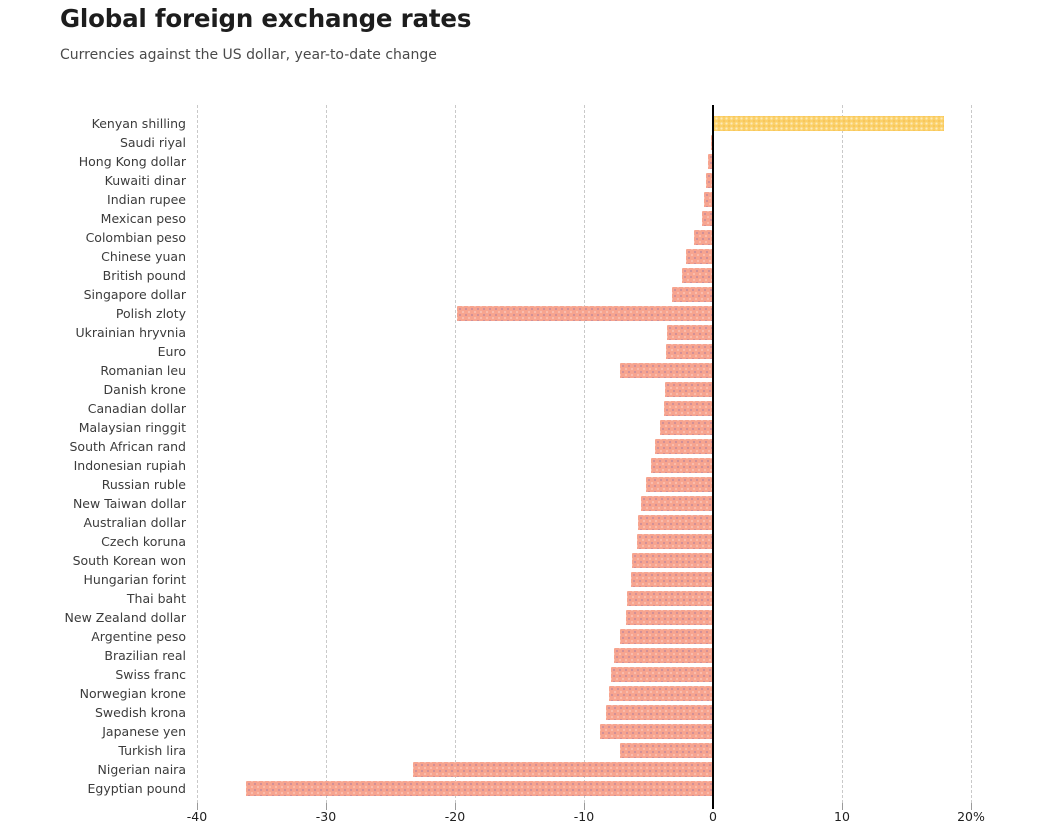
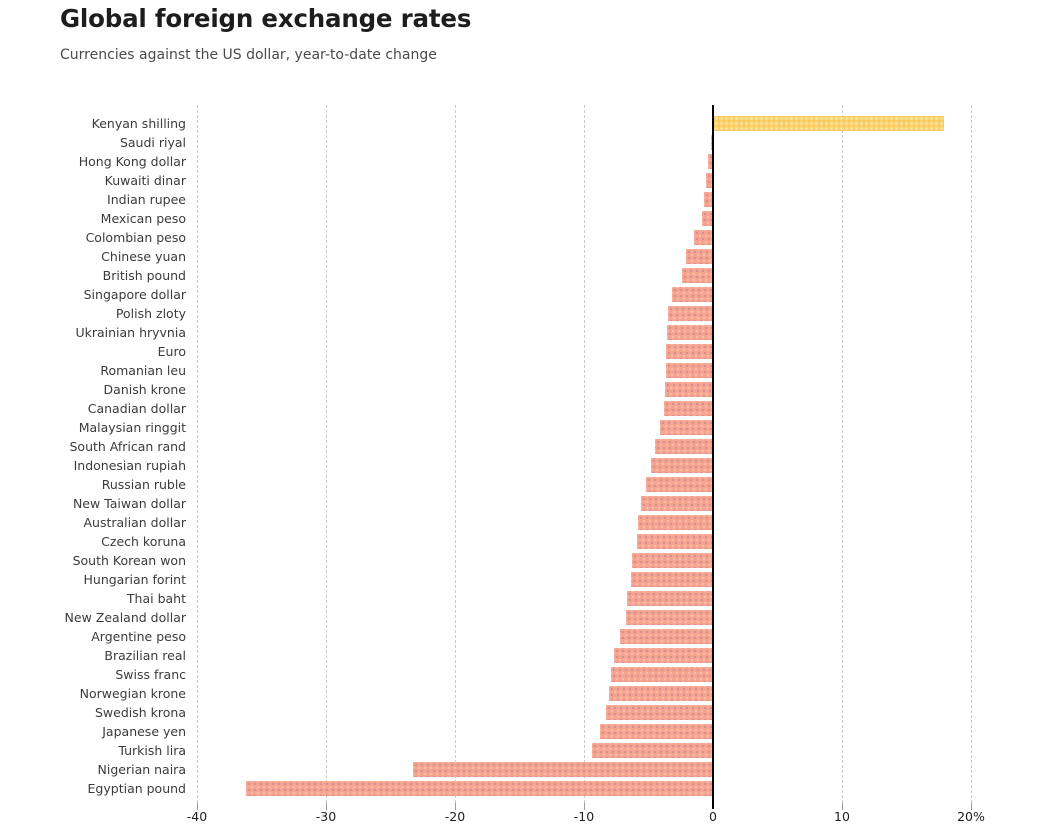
Polish zloty: -19.8% -> -3.4%
Romanian leu: -7.1% -> -3.6%
Turkish lira: -7.1% -> -9.3%
